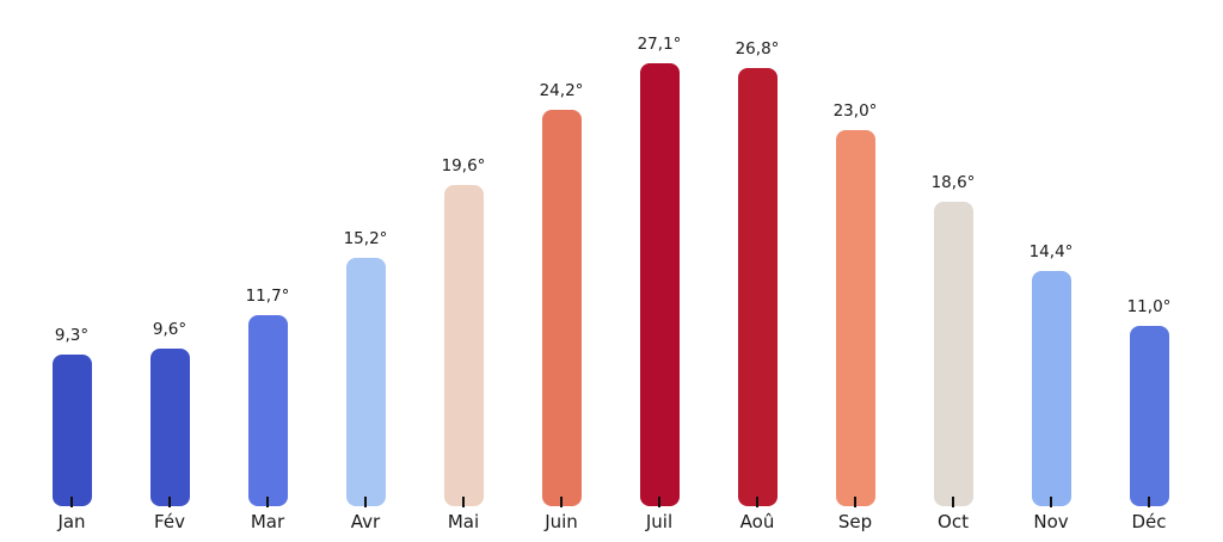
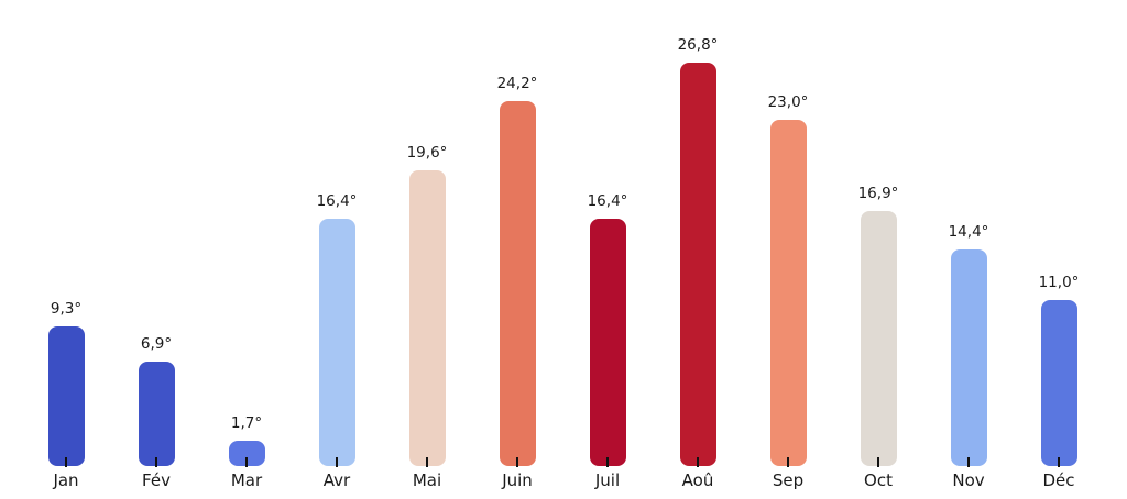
Fév: 9,6° -> 6,9°
Mar: 11,7° -> 1,7°
Avr: 15,2° -> 16,4°
Juil: 27,1° -> 16,4°
Oct: 18,6° -> 16,9°
